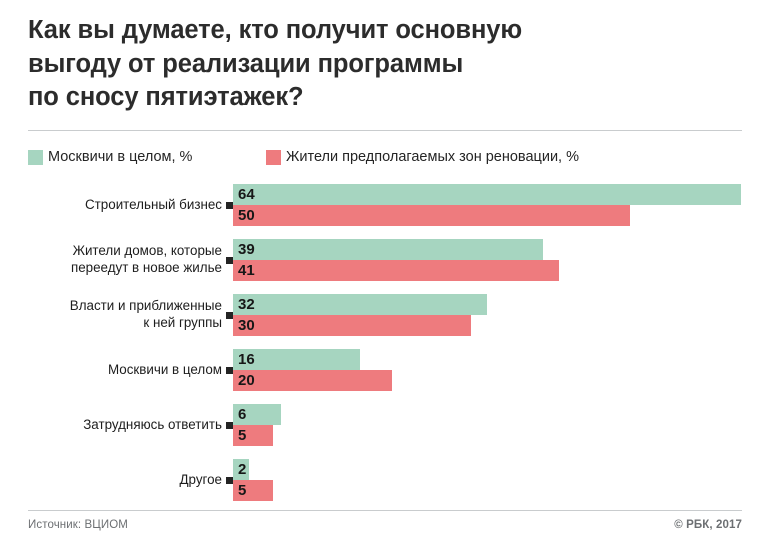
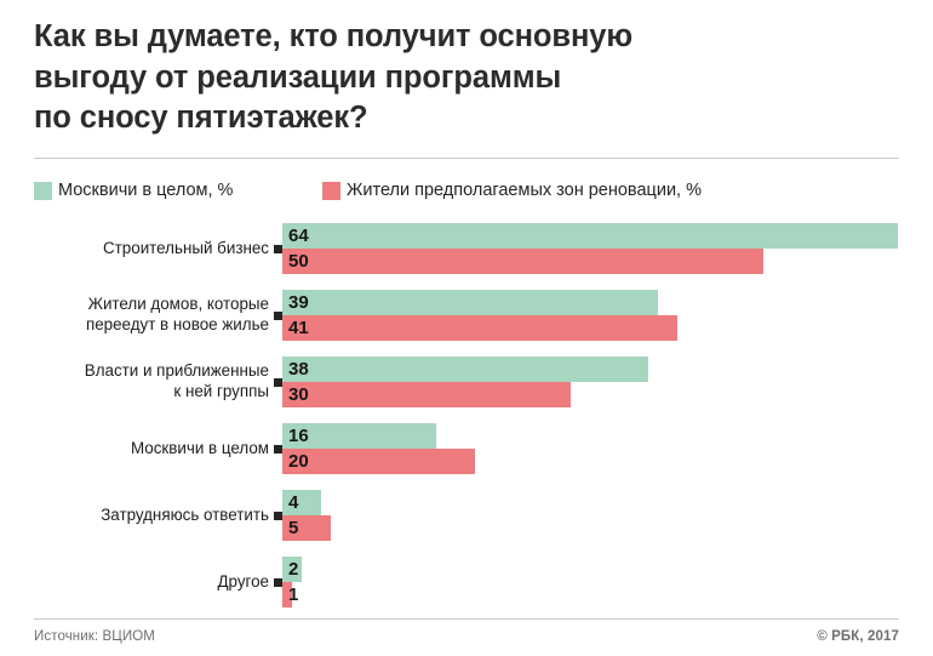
Москвичи в целом, %/Власти и приближенные к ней группы: 32 -> 38
Москвичи в целом, %/Затрудняюсь ответить: 6 -> 4
Жители предполагаемых зон реновации, %/Другое: 5 -> 1
